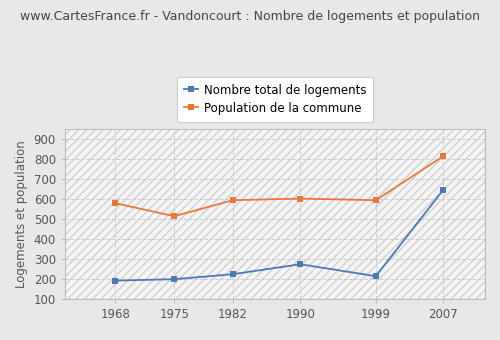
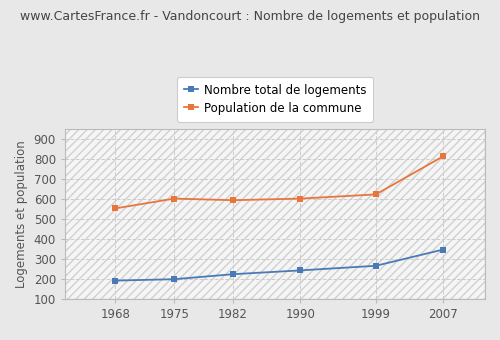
Population de la commune/1968: 580 -> 554
Population de la commune/1975: 515 -> 603
Nombre total de logements/1990: 275 -> 244
Nombre total de logements/1999: 215 -> 267
Population de la commune/1999: 595 -> 624
Nombre total de logements/2007: 645 -> 348
